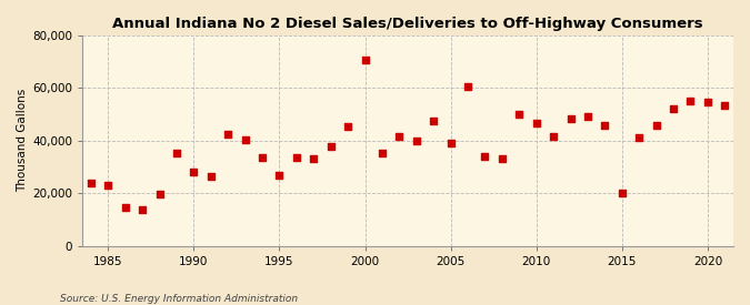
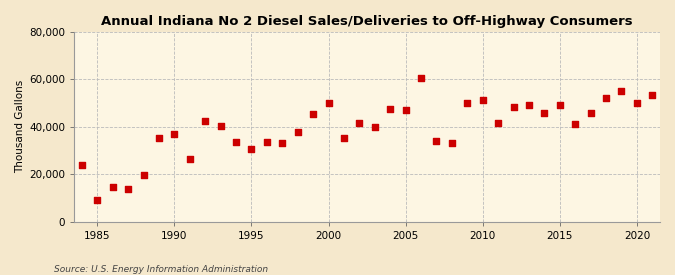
1985: 23,000 -> 9,000
1990: 28,000 -> 37,000
1995: 27,000 -> 30,500
2000: 70,500 -> 50,000
2005: 39,000 -> 47,000
2010: 46,500 -> 51,500
2015: 20,000 -> 49,000
2020: 54,500 -> 50,000
